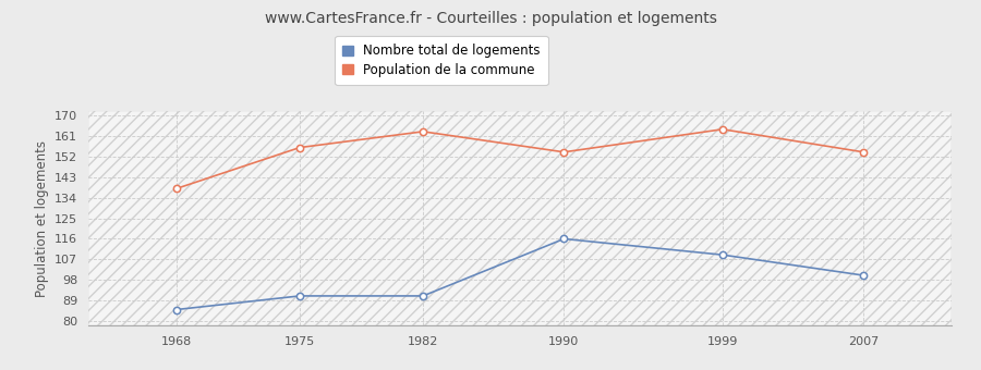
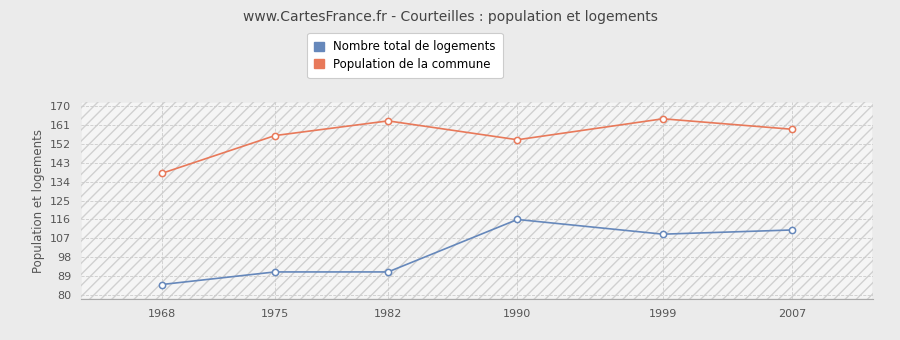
Nombre total de logements/2007: 100 -> 111
Population de la commune/2007: 154 -> 159
